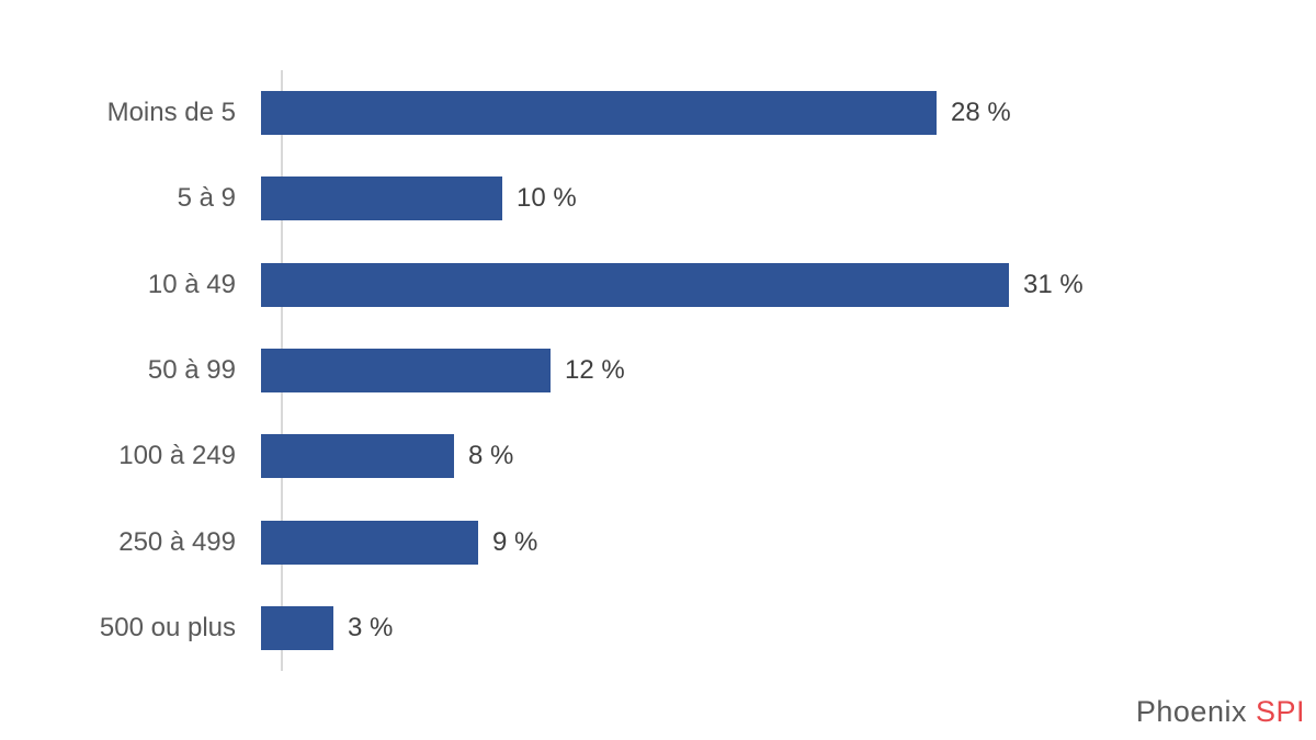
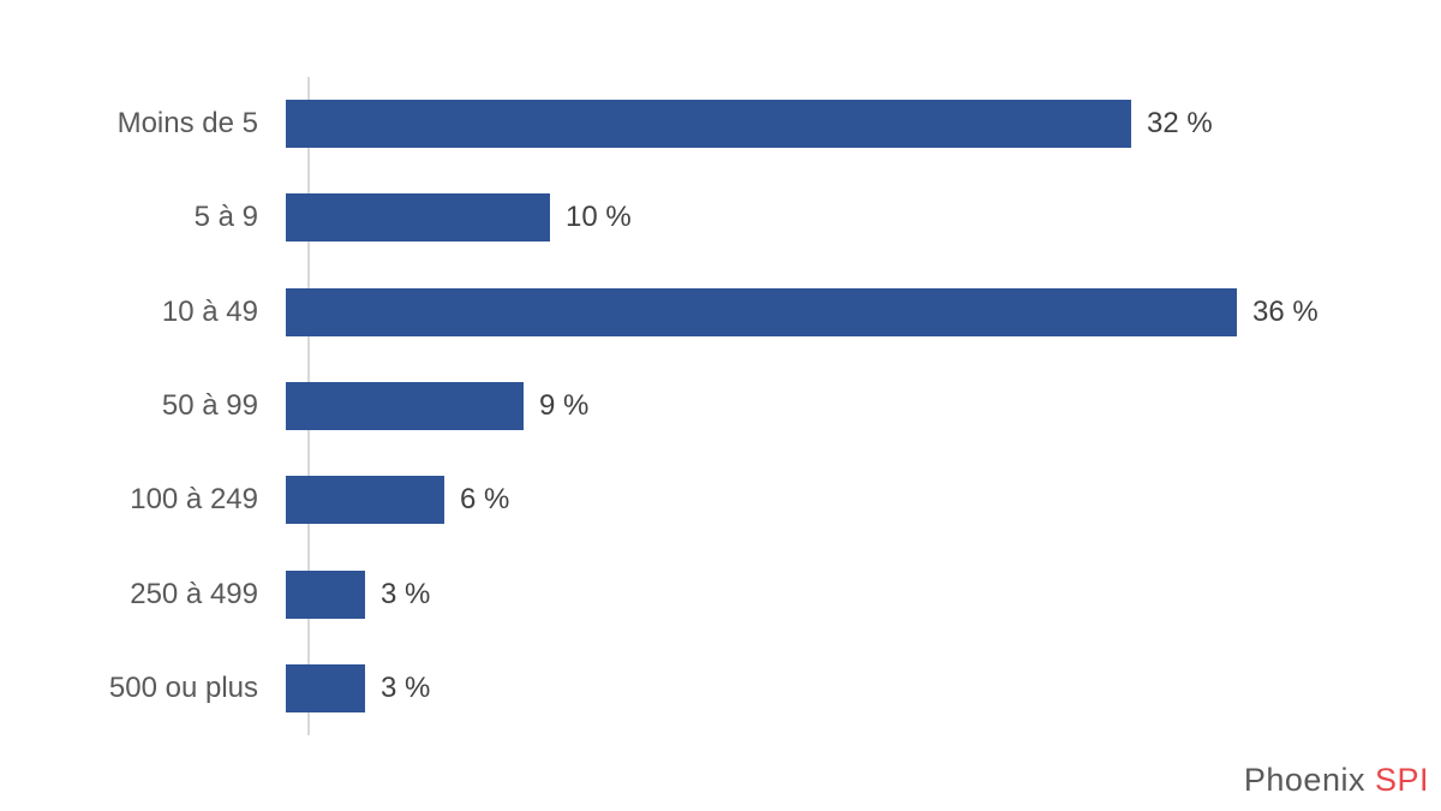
Moins de 5: 28 -> 32
10 à 49: 31 -> 36
50 à 99: 12 -> 9
100 à 249: 8 -> 6
250 à 499: 9 -> 3
